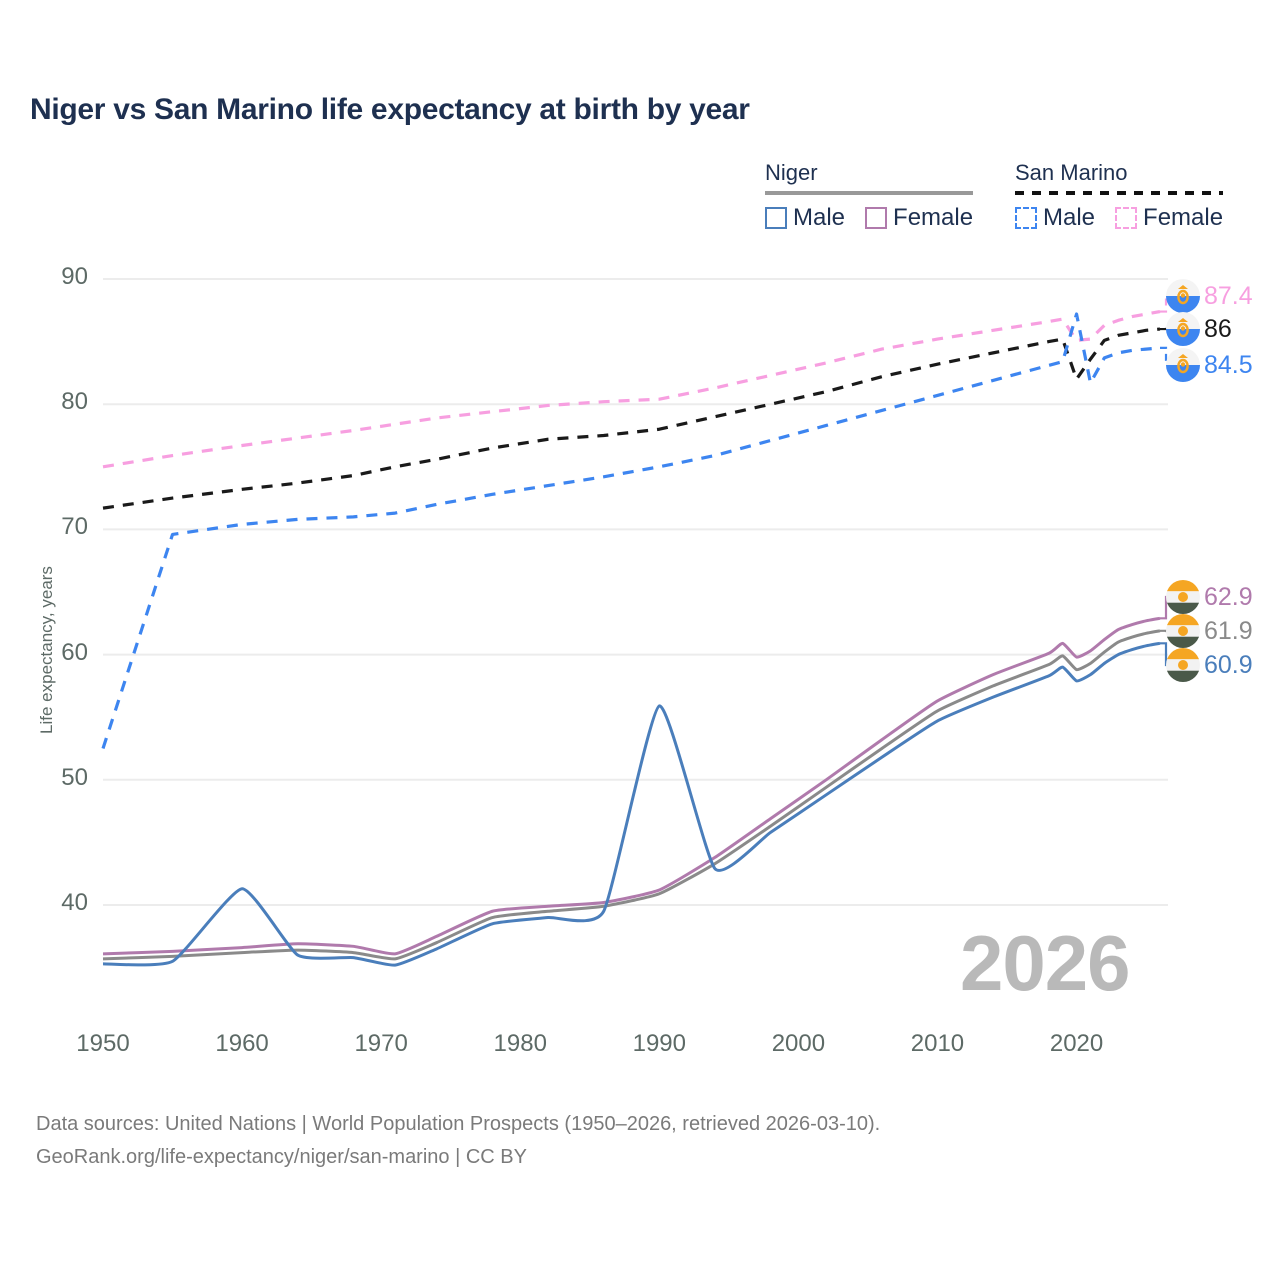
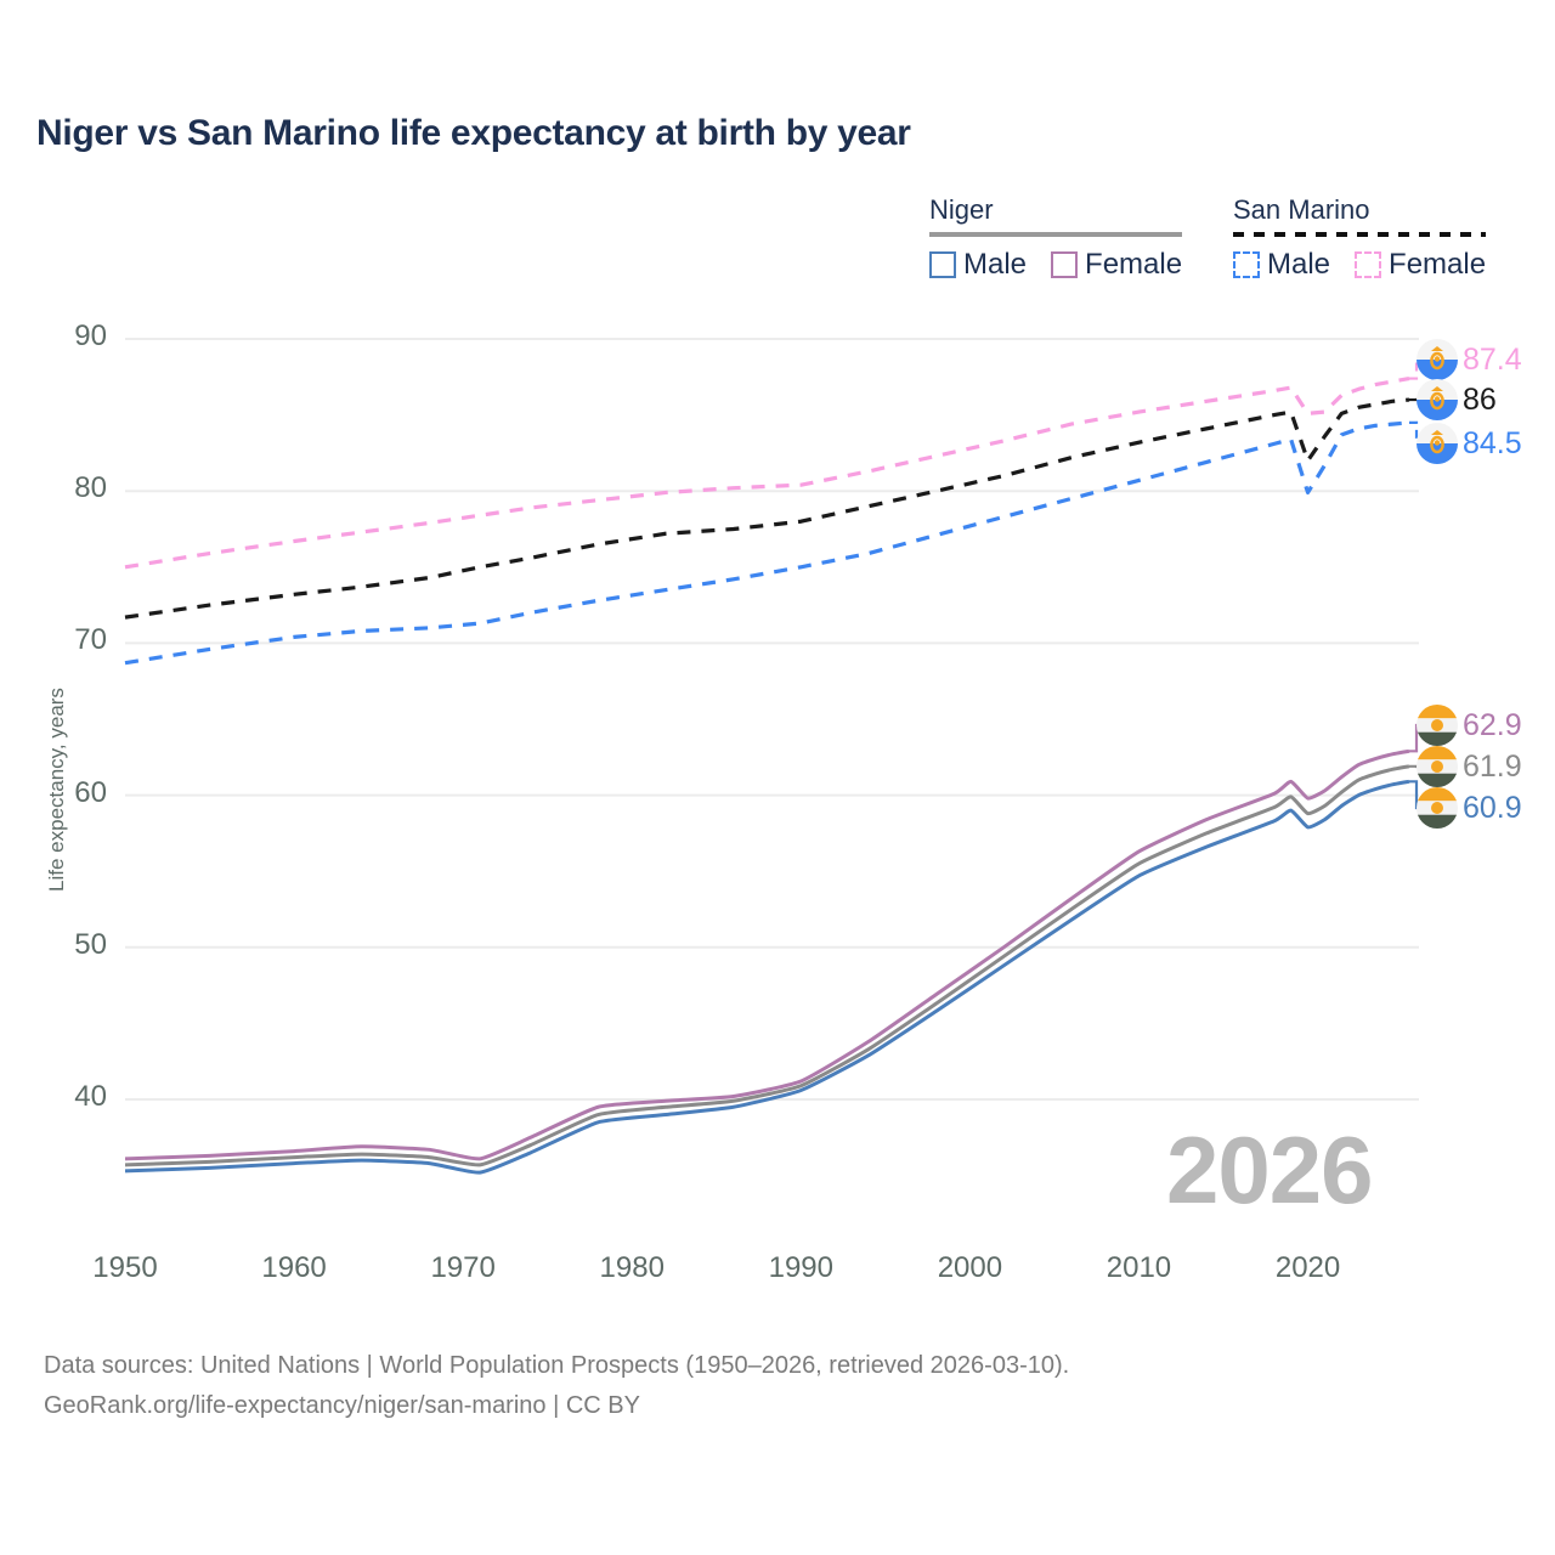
San Marino Male/1950: 52.5 -> 68.7
Niger Male/1960: 41.3 -> 35.8
Niger Male/1990: 55.9 -> 40.6
San Marino Male/2020: 87.2 -> 79.9
